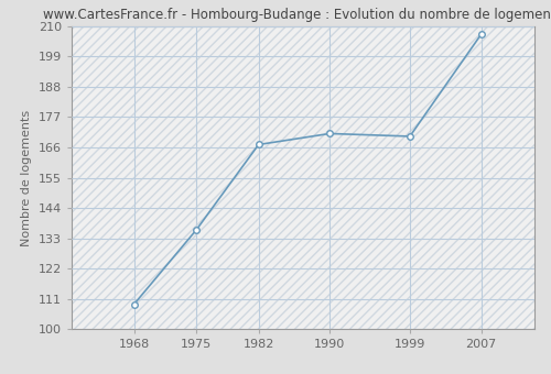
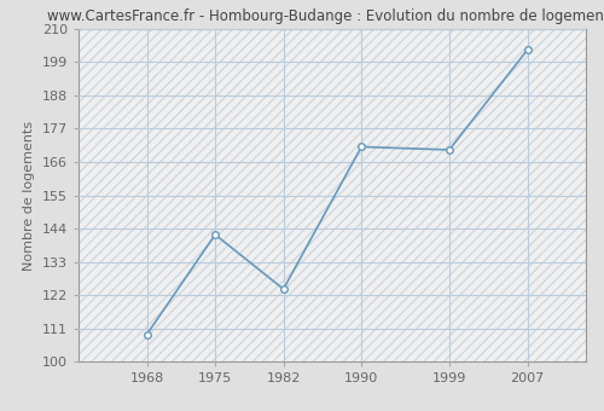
1975: 136 -> 142
1982: 167 -> 124
2007: 207 -> 203
